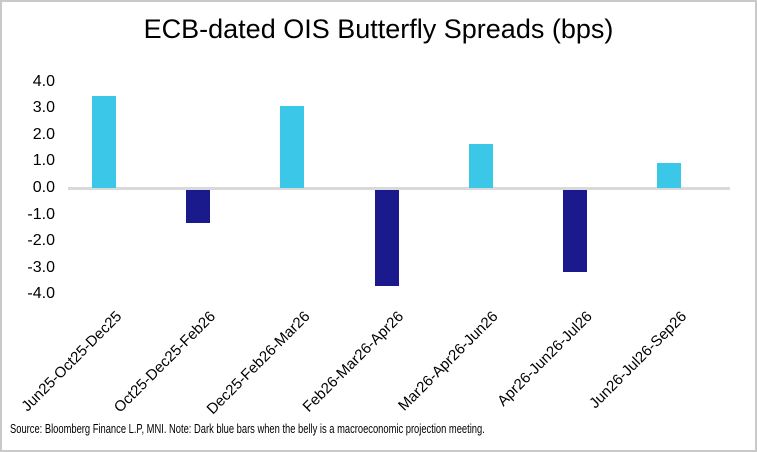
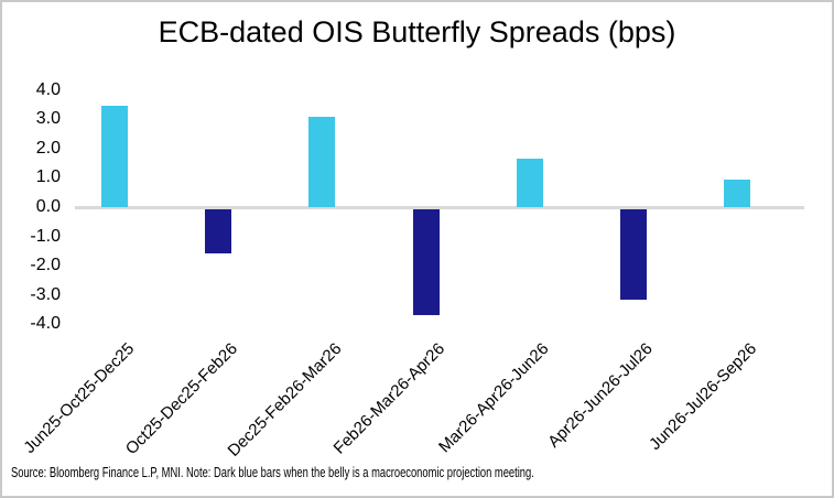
Oct25-Dec25-Feb26: -1.2 -> -1.5
